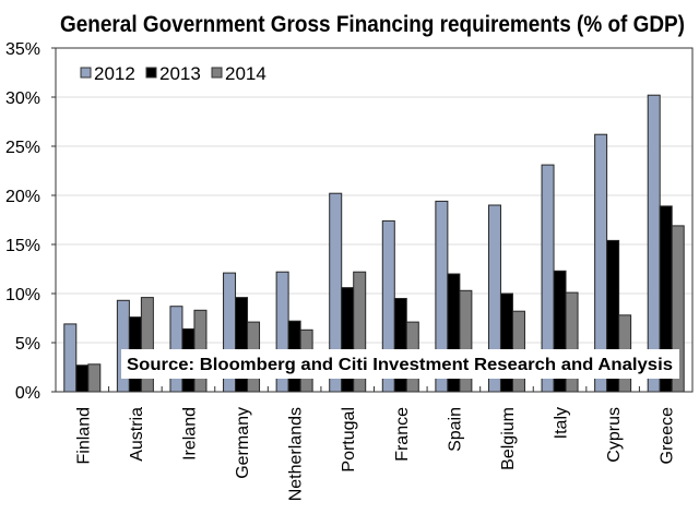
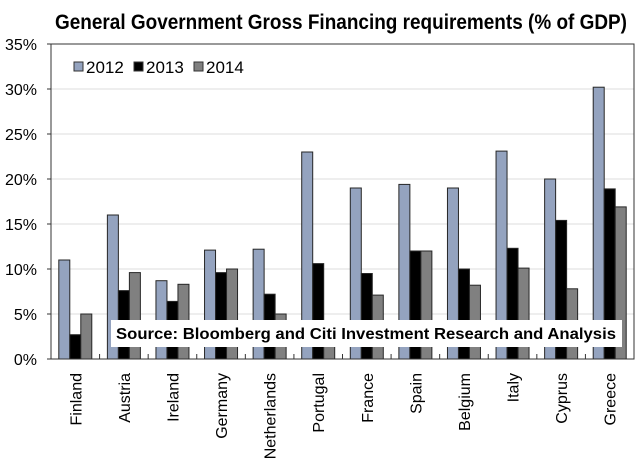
2012/Finland: 7% -> 11%
2014/Finland: 3% -> 5%
2012/Austria: 9% -> 16%
2014/Germany: 7% -> 10%
2014/Netherlands: 6% -> 5%
2012/Portugal: 20% -> 23%
2014/Portugal: 12% -> 3%
2012/France: 17% -> 19%
2014/Spain: 10% -> 12%
2012/Cyprus: 26% -> 20%
